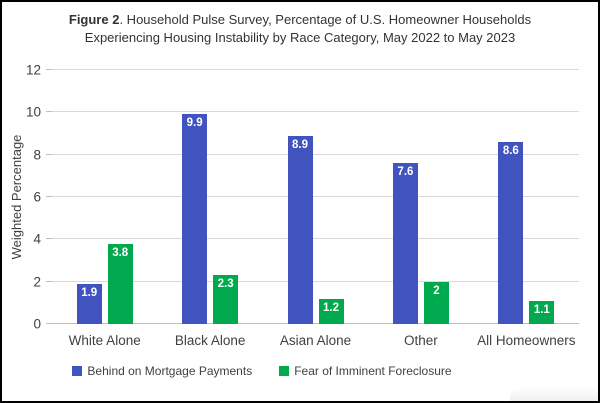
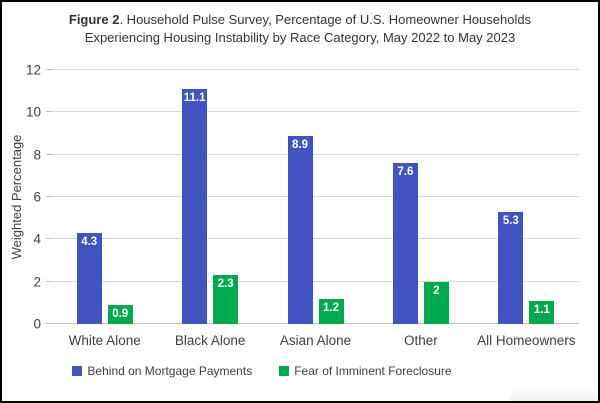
Behind on Mortgage Payments/White Alone: 1.9 -> 4.3
Fear of Imminent Foreclosure/White Alone: 3.8 -> 0.9
Behind on Mortgage Payments/Black Alone: 9.9 -> 11.1
Behind on Mortgage Payments/All Homeowners: 8.6 -> 5.3
